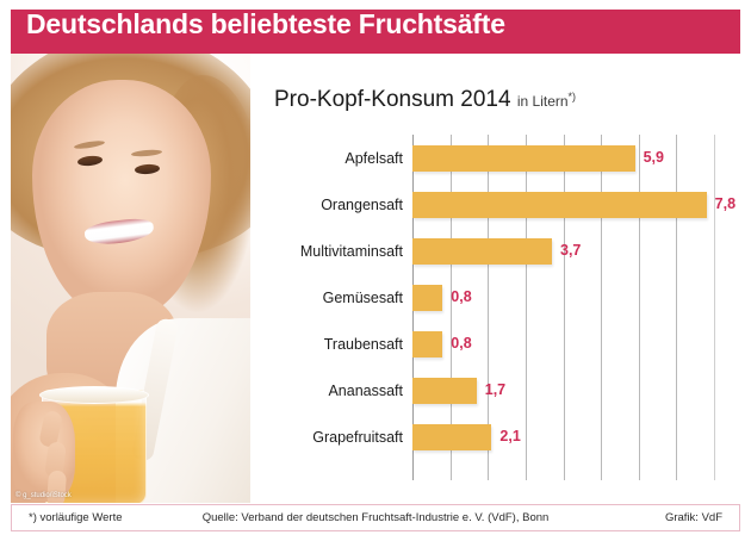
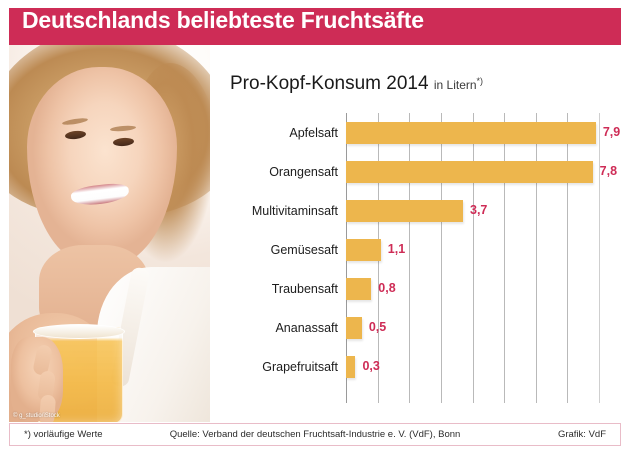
Apfelsaft: 5,9 -> 7,9
Gemüsesaft: 0,8 -> 1,1
Ananassaft: 1,7 -> 0,5
Grapefruitsaft: 2,1 -> 0,3
